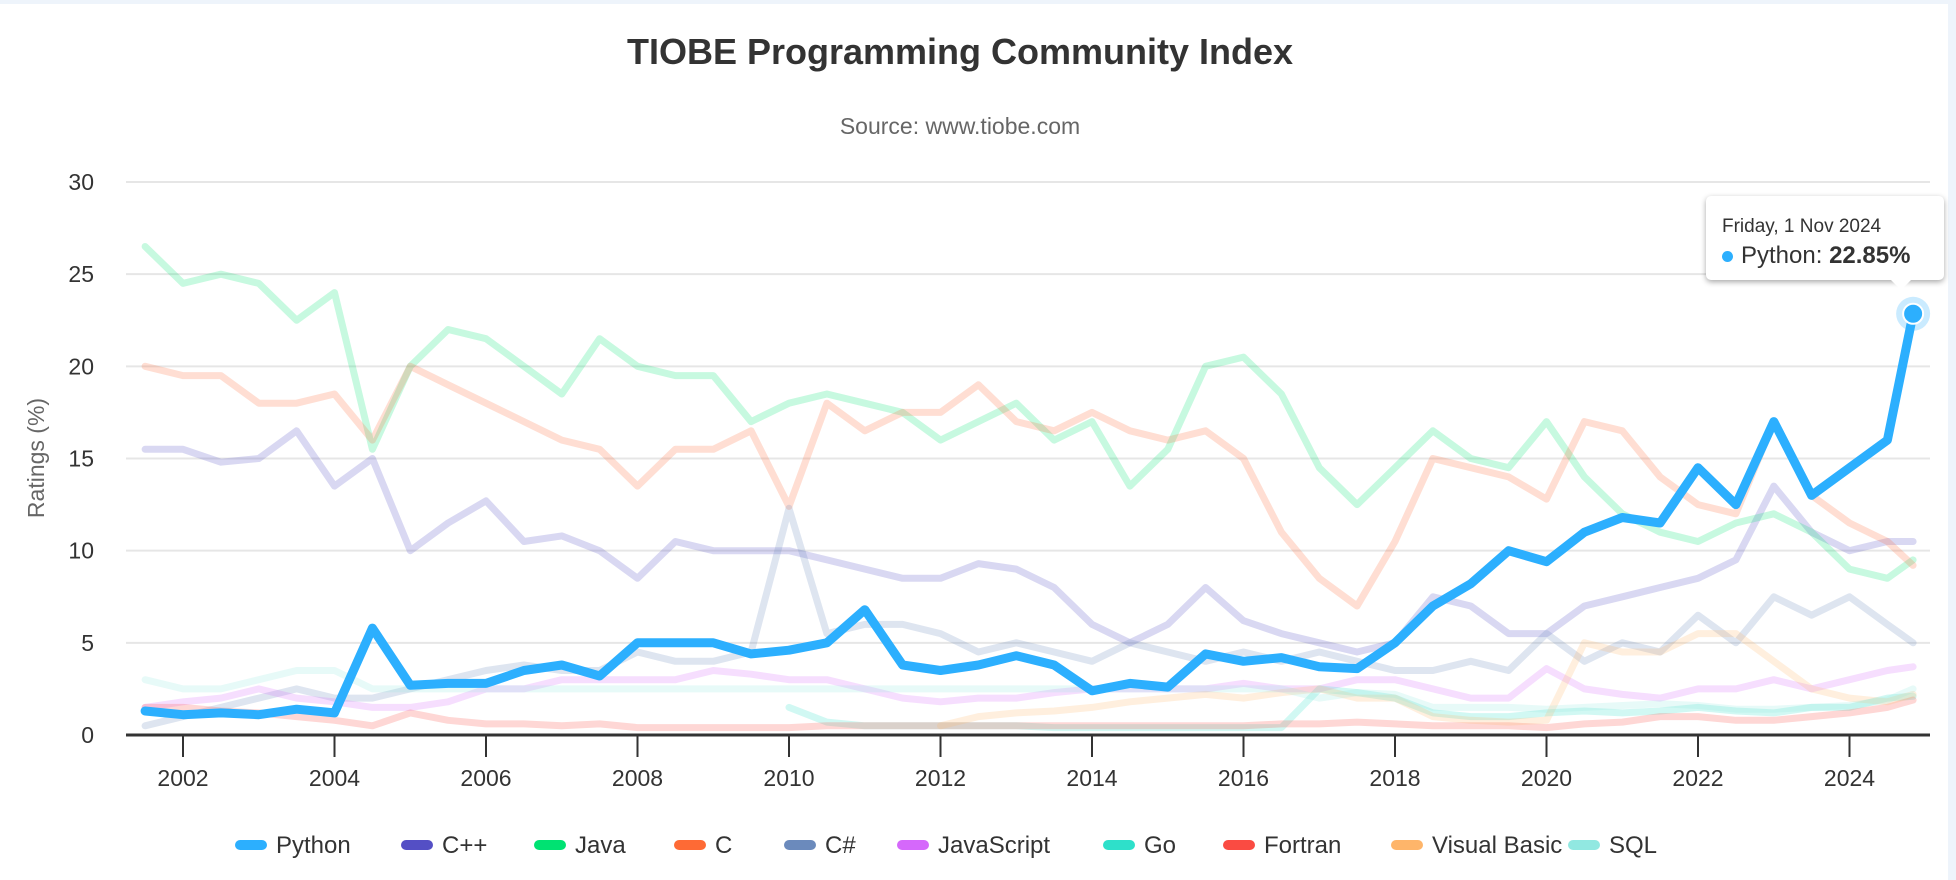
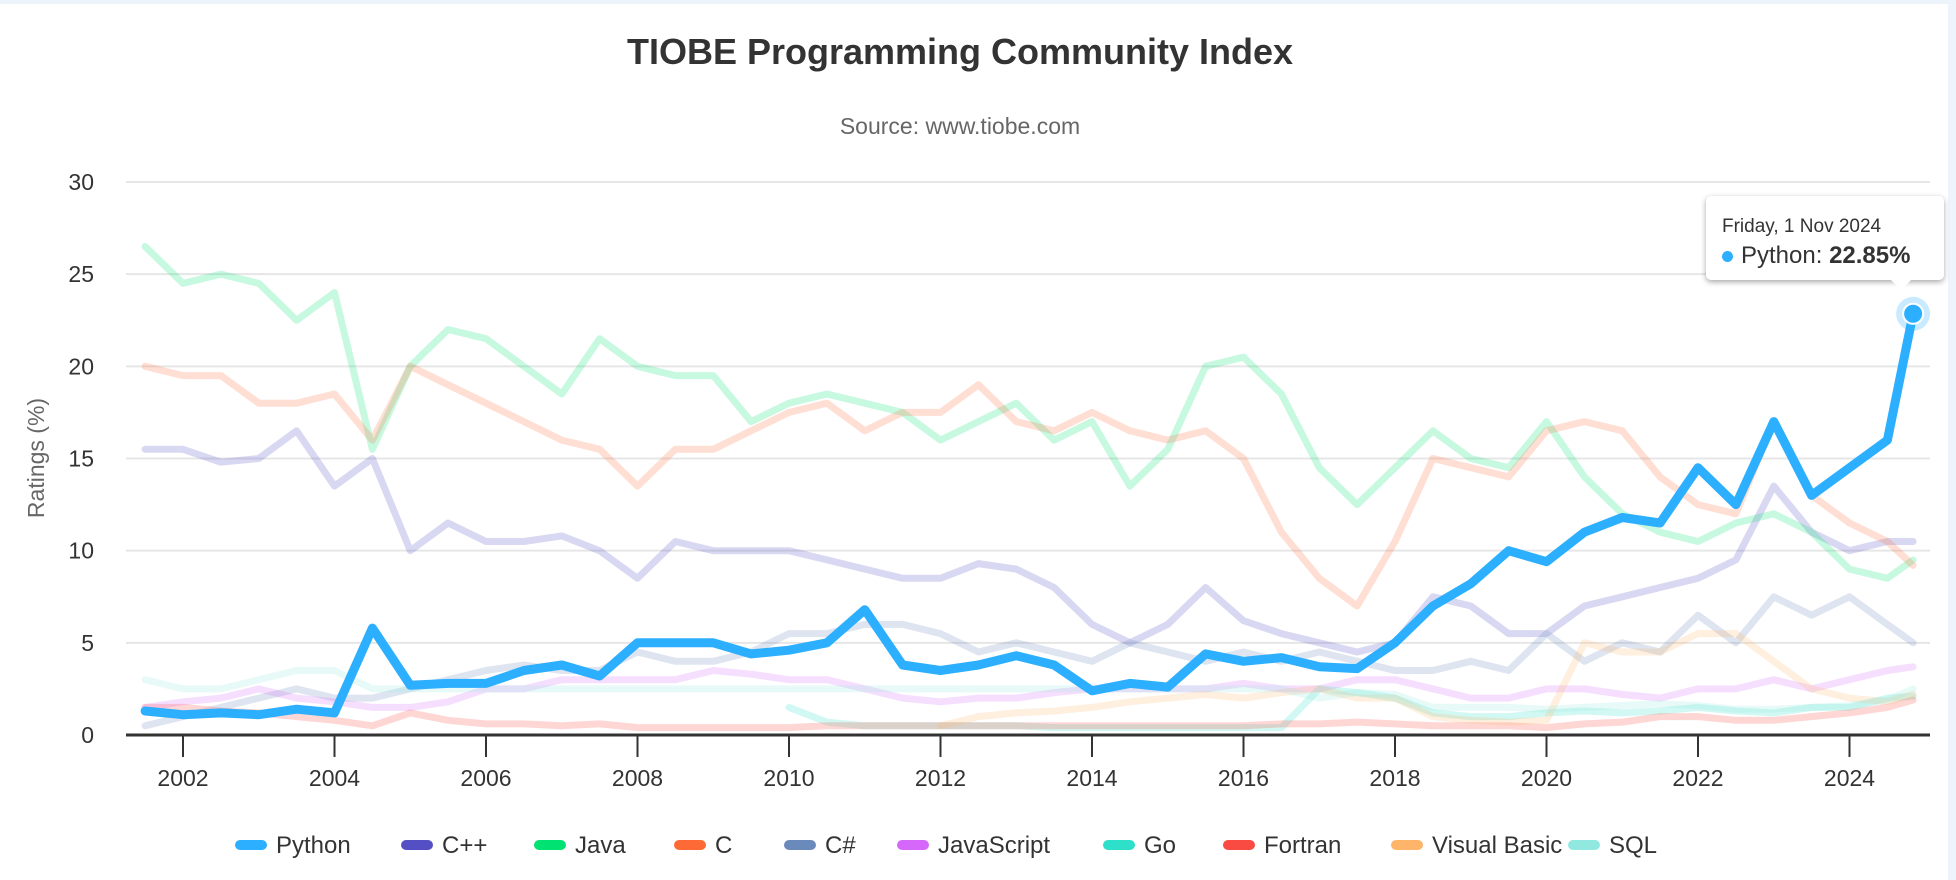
C++/2006: 12.7 -> 10.5
C/2010: 12.4 -> 17.5
C#/2010: 12.3 -> 5.5
C/2020: 12.8 -> 16.5
JavaScript/2020: 3.6 -> 2.5
